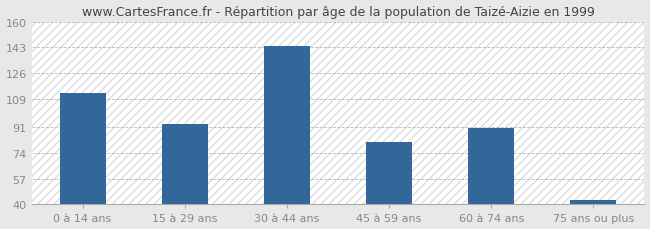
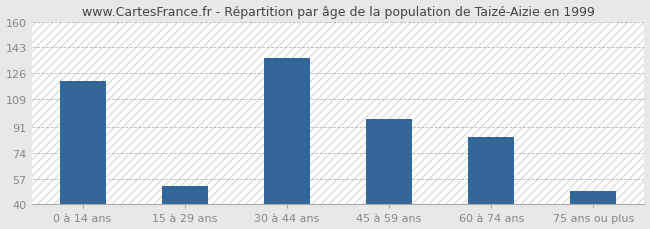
0 à 14 ans: 113 -> 121
15 à 29 ans: 93 -> 52
30 à 44 ans: 144 -> 136
45 à 59 ans: 81 -> 96
60 à 74 ans: 90 -> 84
75 ans ou plus: 43 -> 49
